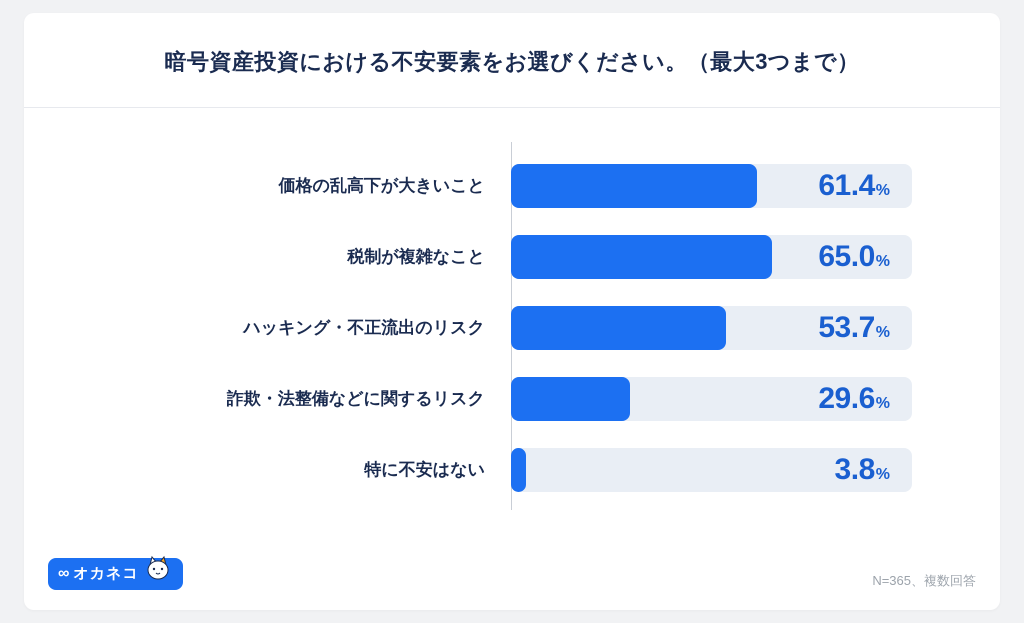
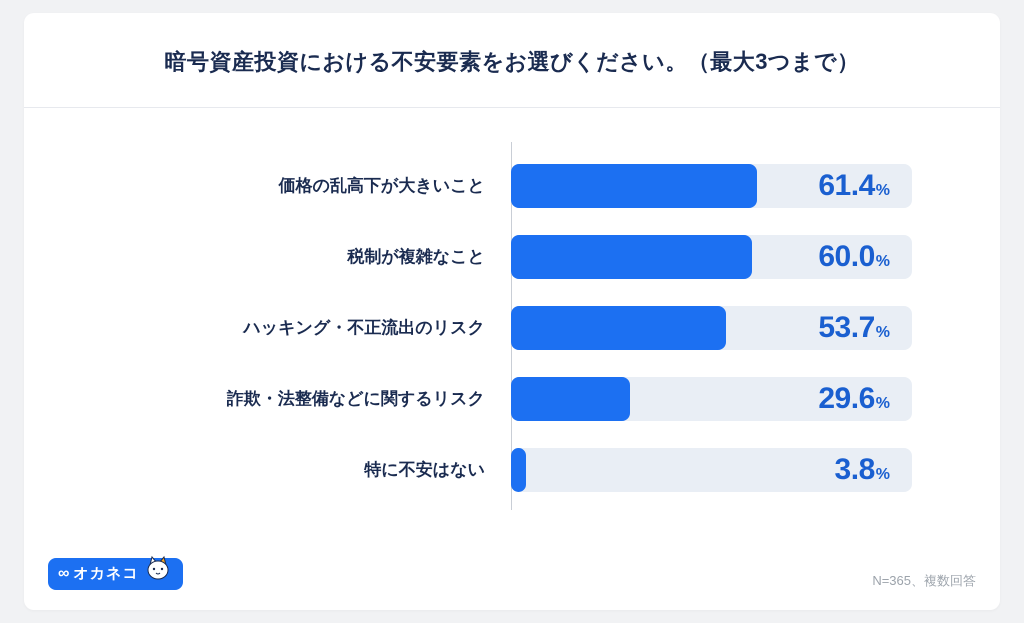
税制が複雑なこと: 65.0 -> 60.0
